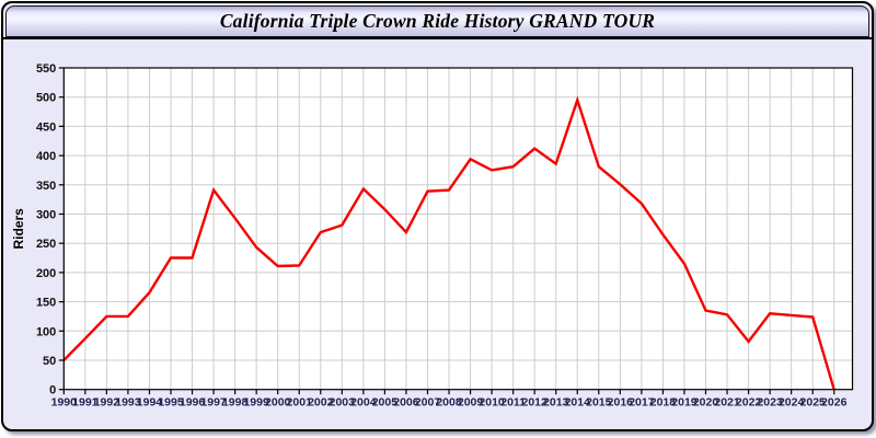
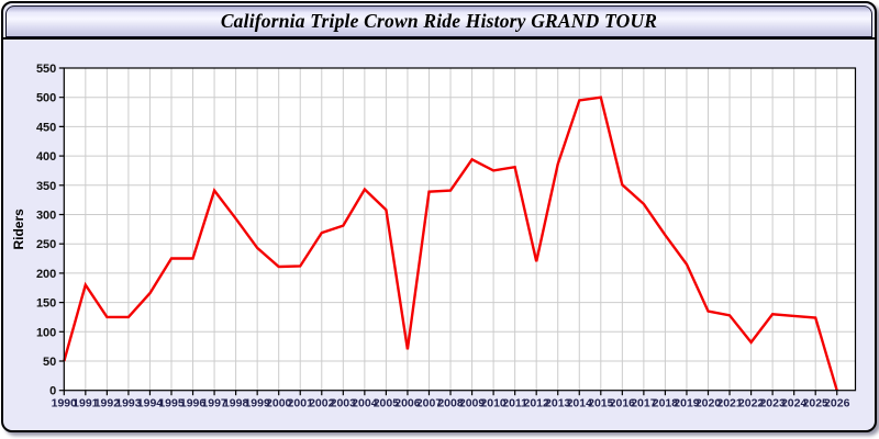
1991: 90 -> 180
2006: 270 -> 70
2012: 410 -> 220
2015: 380 -> 500
